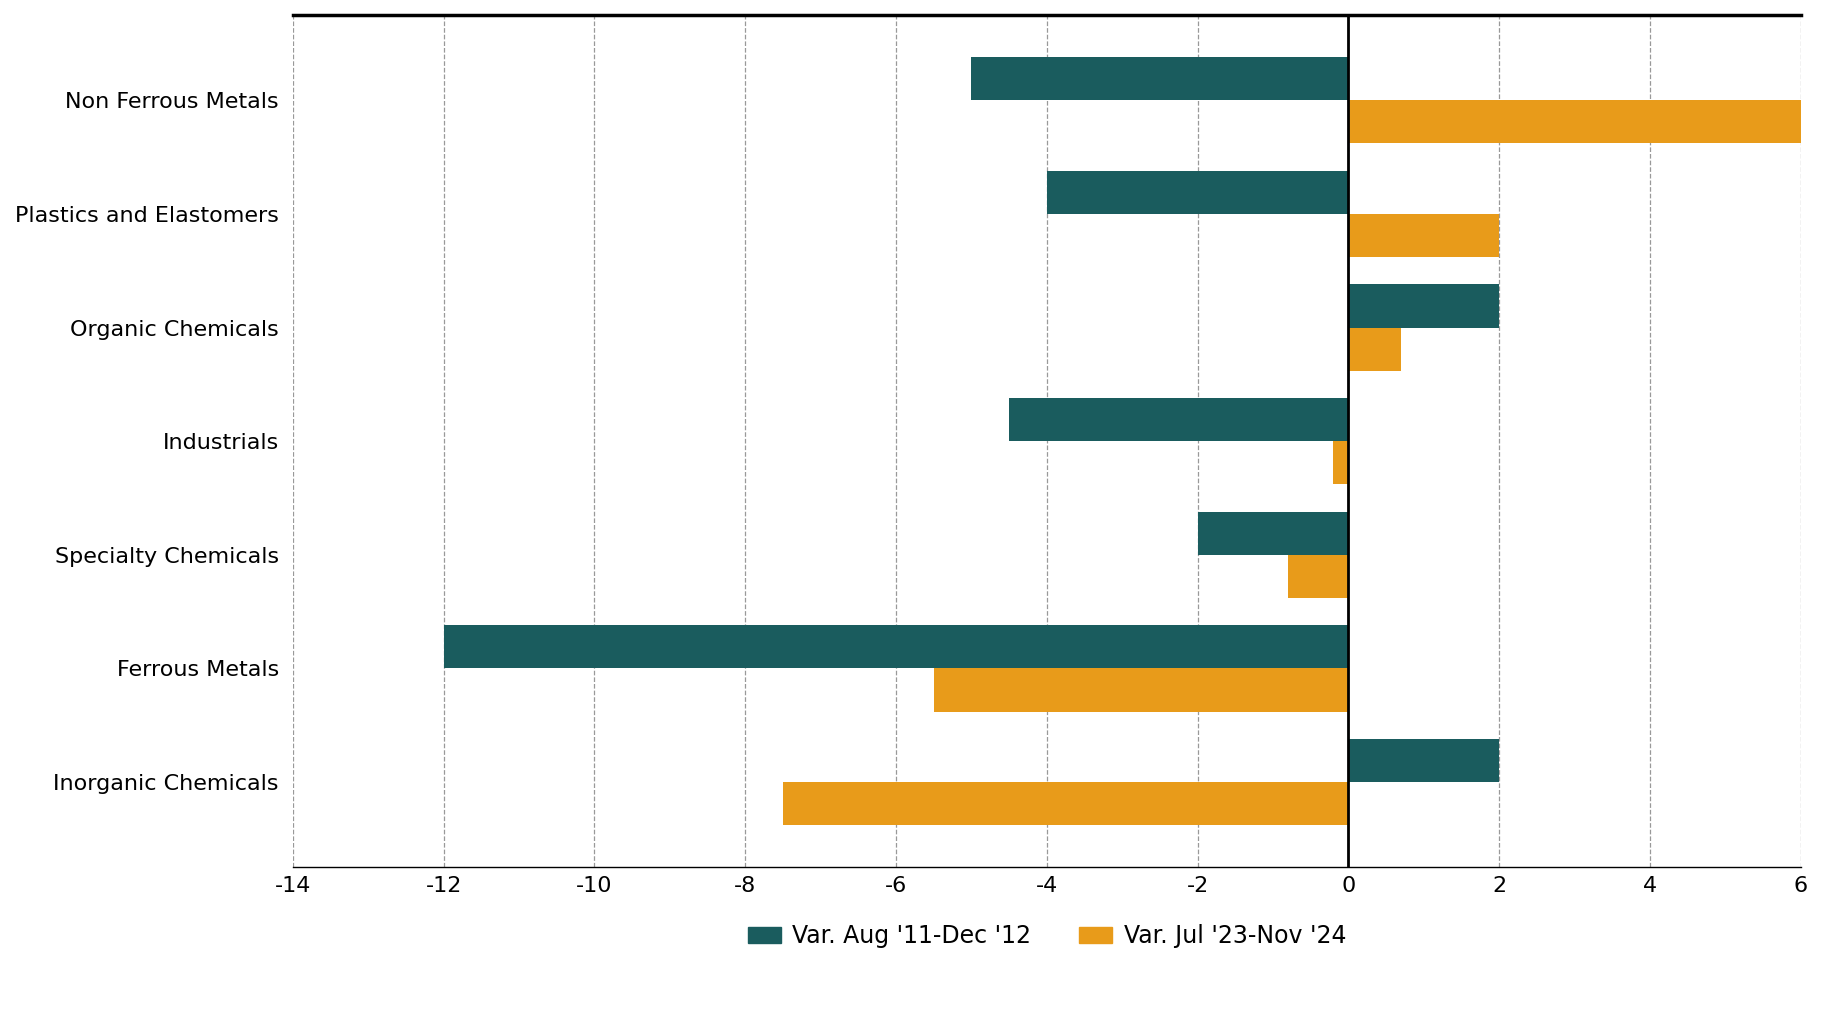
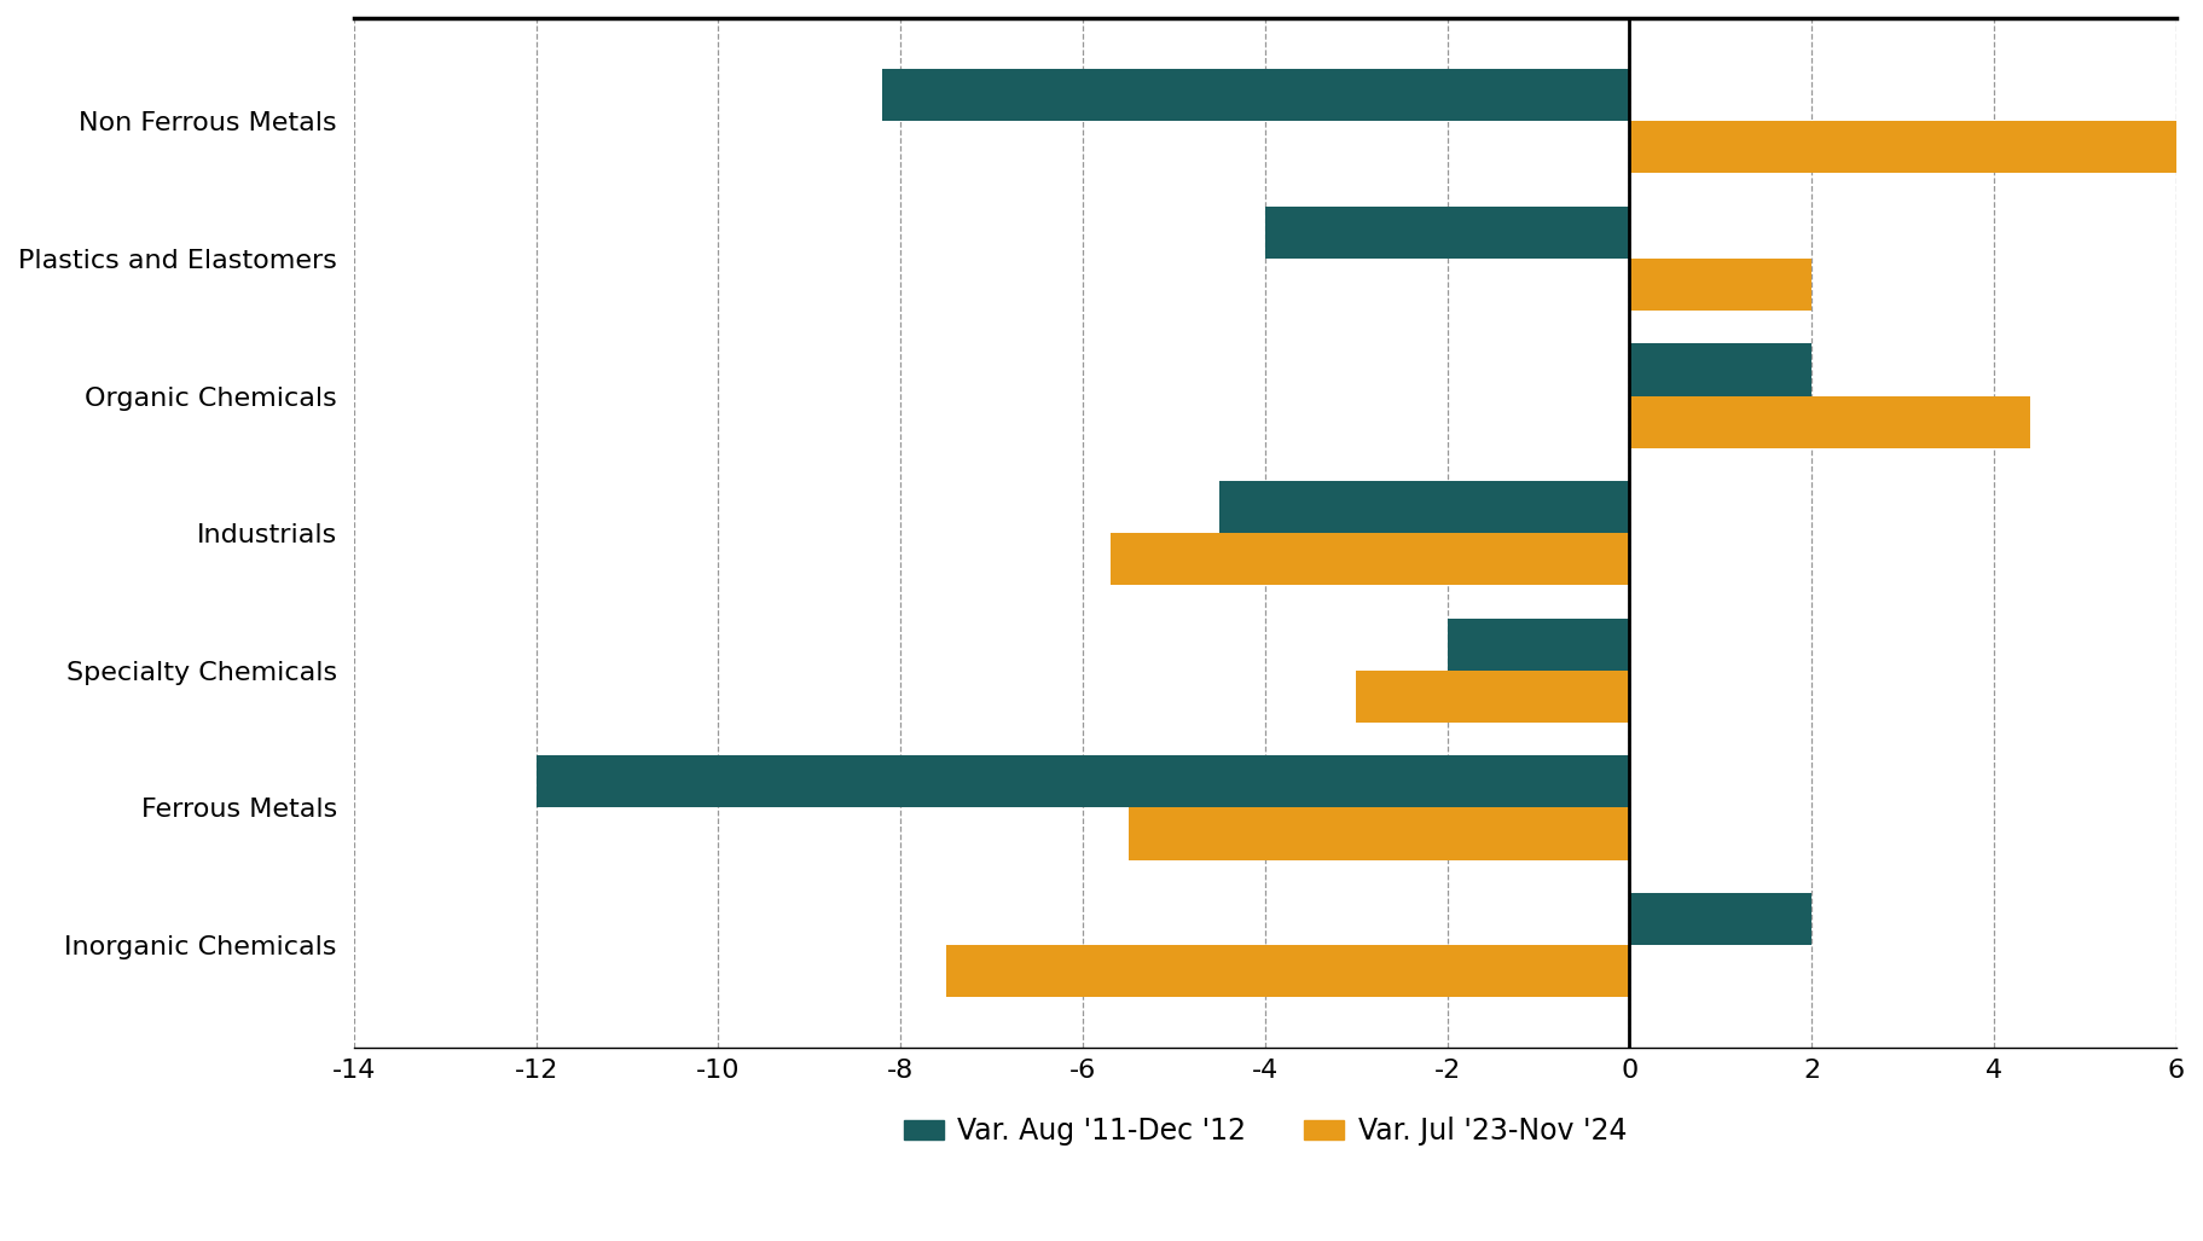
Var. Aug '11-Dec '12/Non Ferrous Metals: -5.0 -> -8.2
Var. Jul '23-Nov '24/Organic Chemicals: 0.7 -> 4.4
Var. Jul '23-Nov '24/Industrials: -0.2 -> -5.7
Var. Jul '23-Nov '24/Specialty Chemicals: -0.8 -> -3.0
